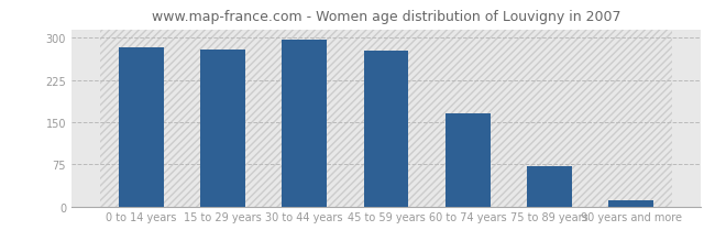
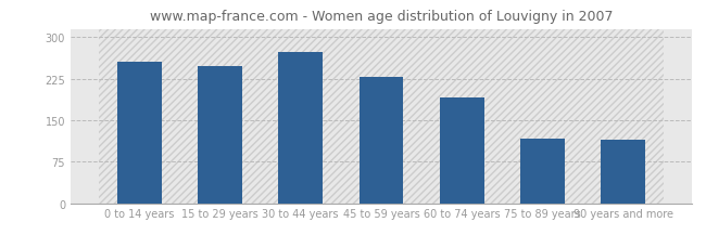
0 to 14 years: 282 -> 256
15 to 29 years: 279 -> 248
30 to 44 years: 297 -> 274
45 to 59 years: 278 -> 228
60 to 74 years: 165 -> 190
75 to 89 years: 72 -> 116
90 years and more: 10 -> 114
